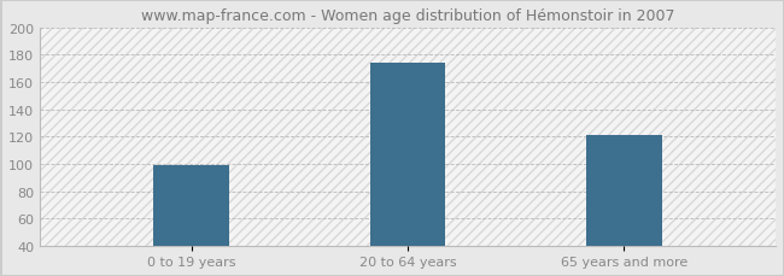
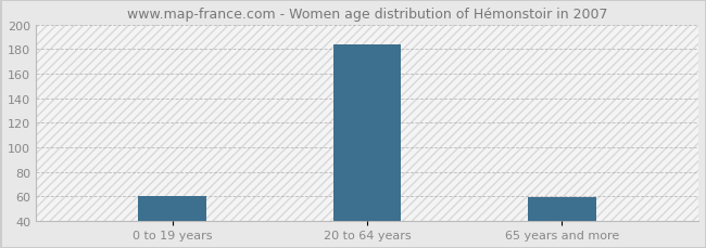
0 to 19 years: 99 -> 60
20 to 64 years: 174 -> 184
65 years and more: 121 -> 59
